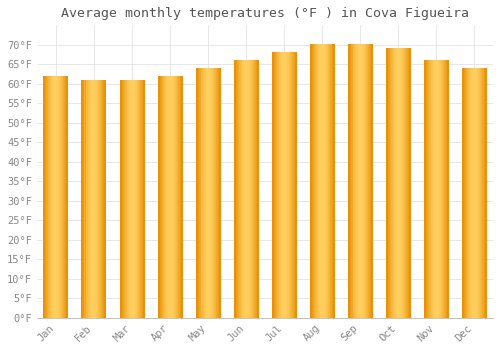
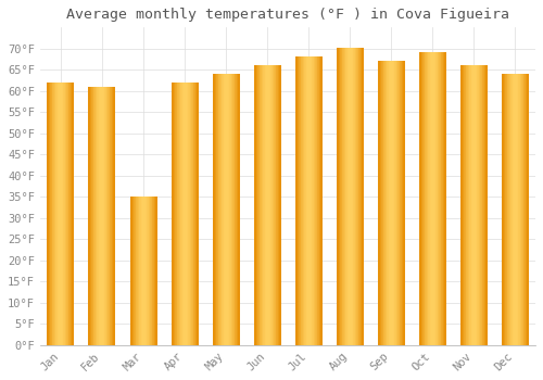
Mar: 61°F -> 35°F
Sep: 70°F -> 67°F
